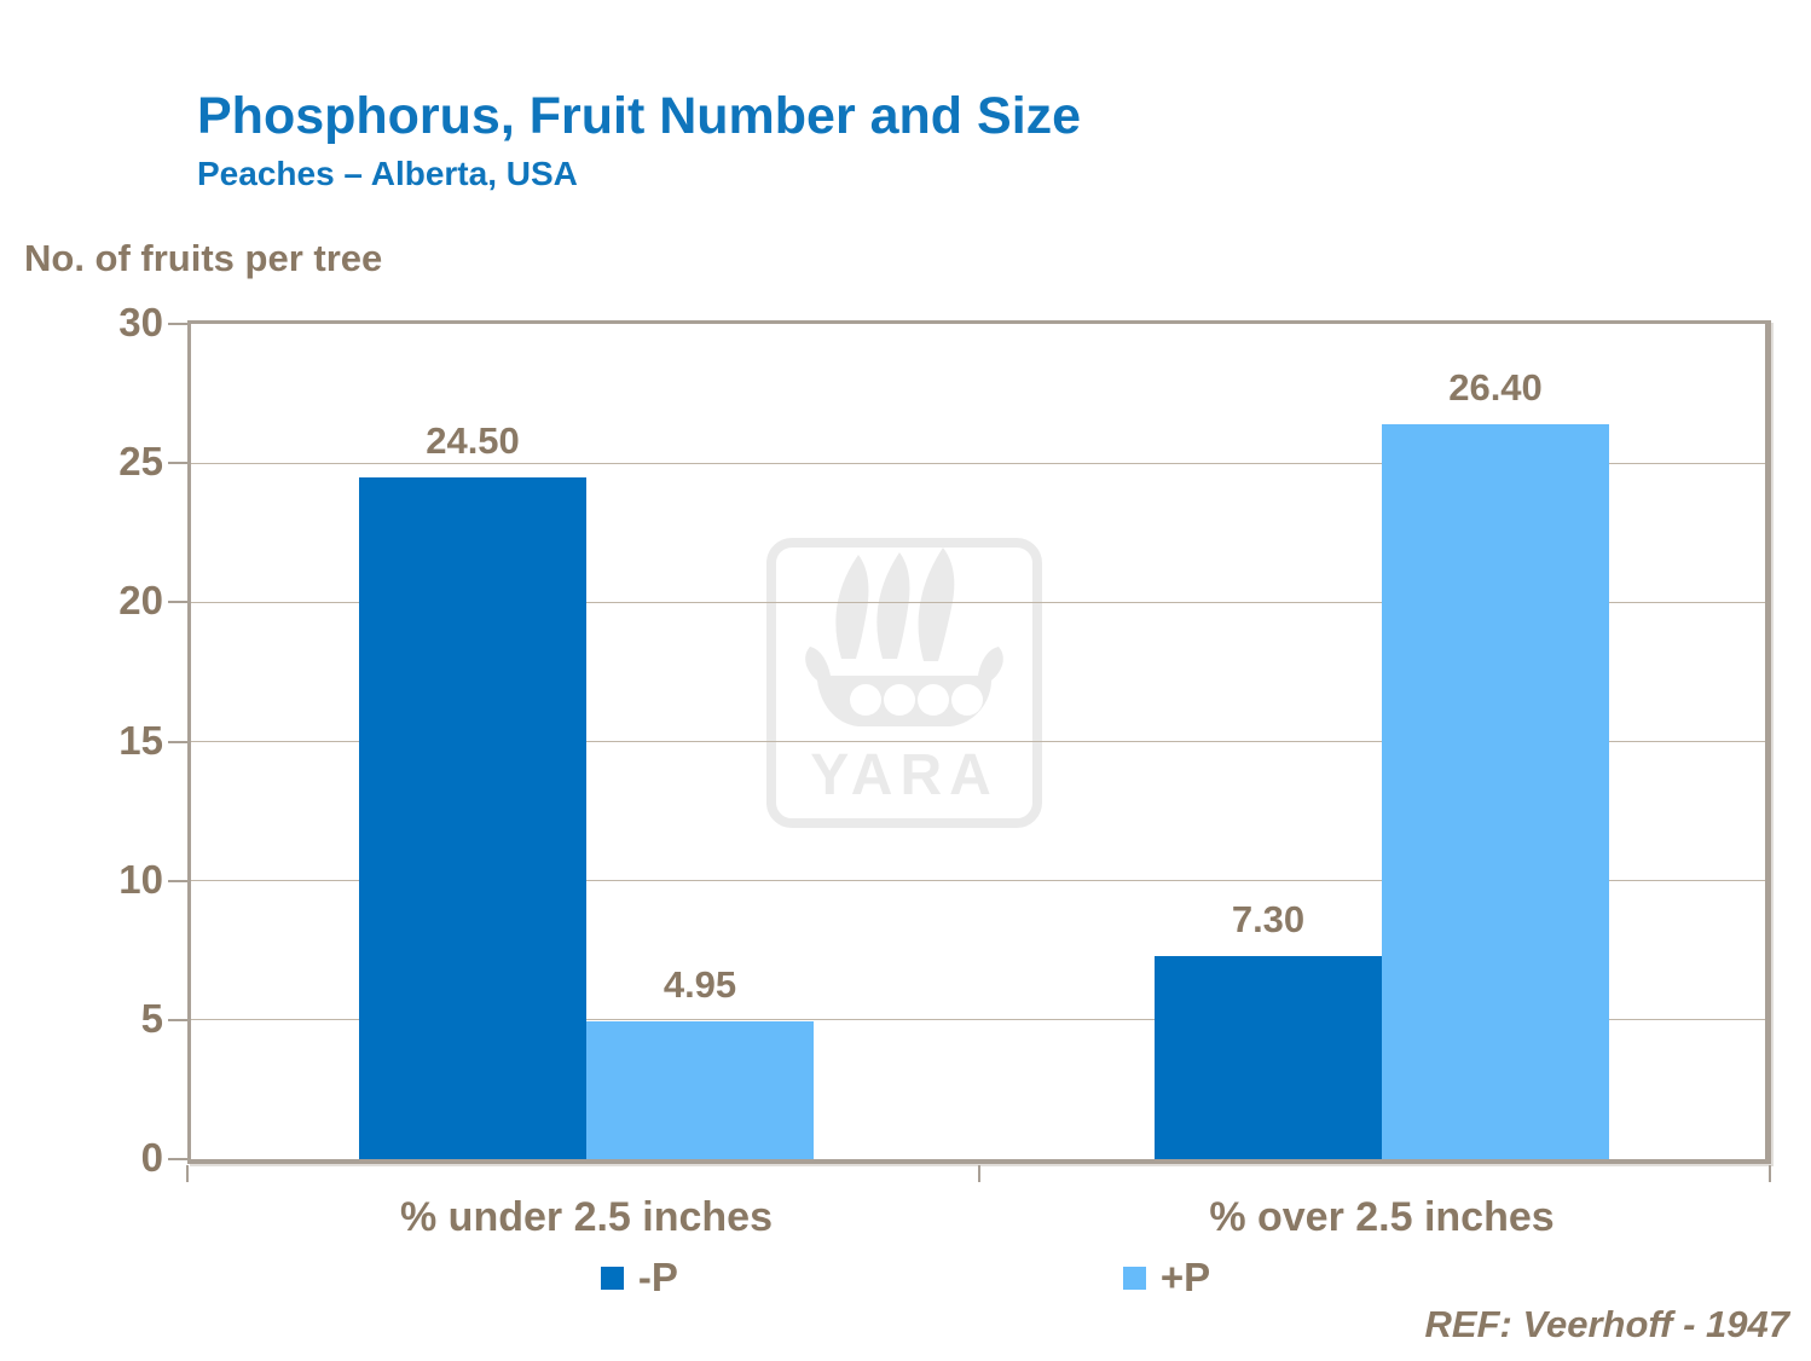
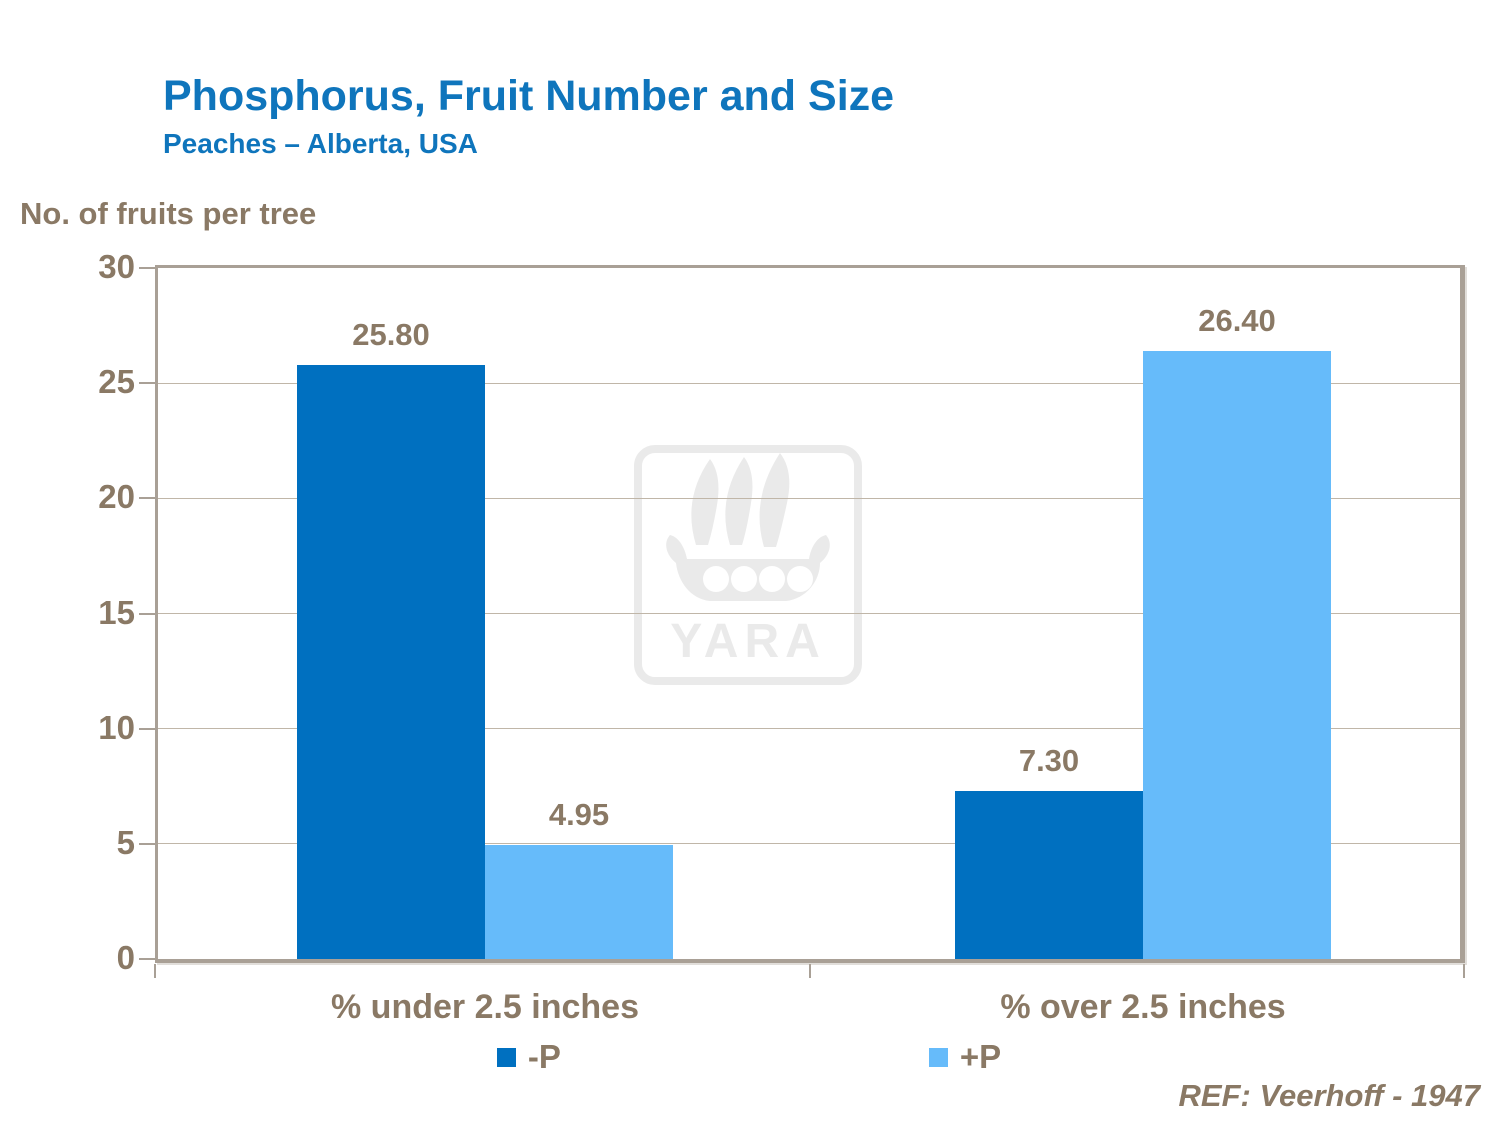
-P/% under 2.5 inches: 24.50 -> 25.80
